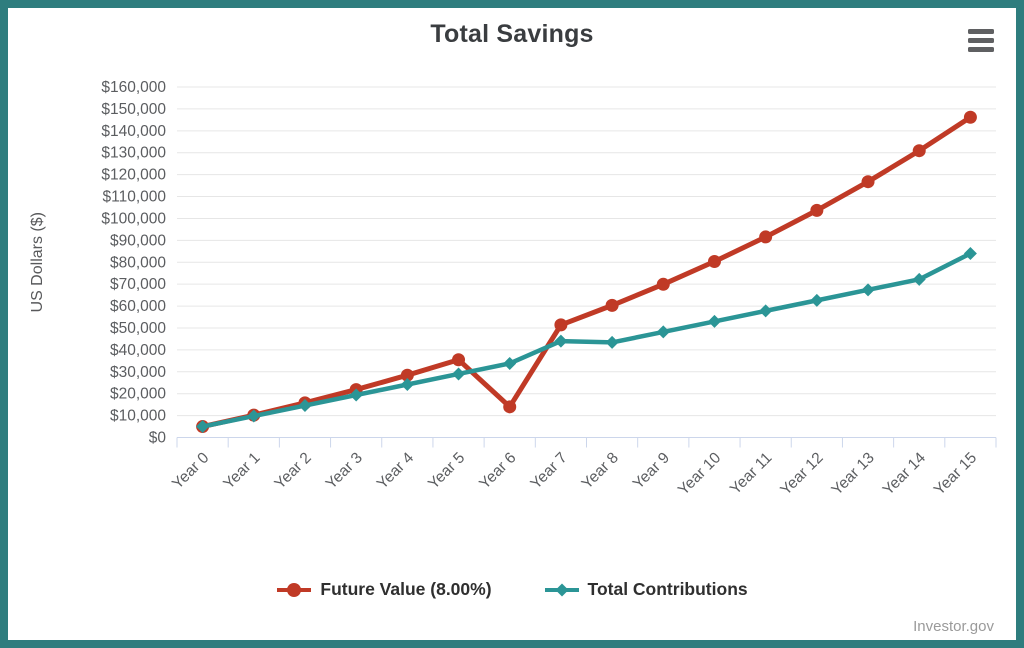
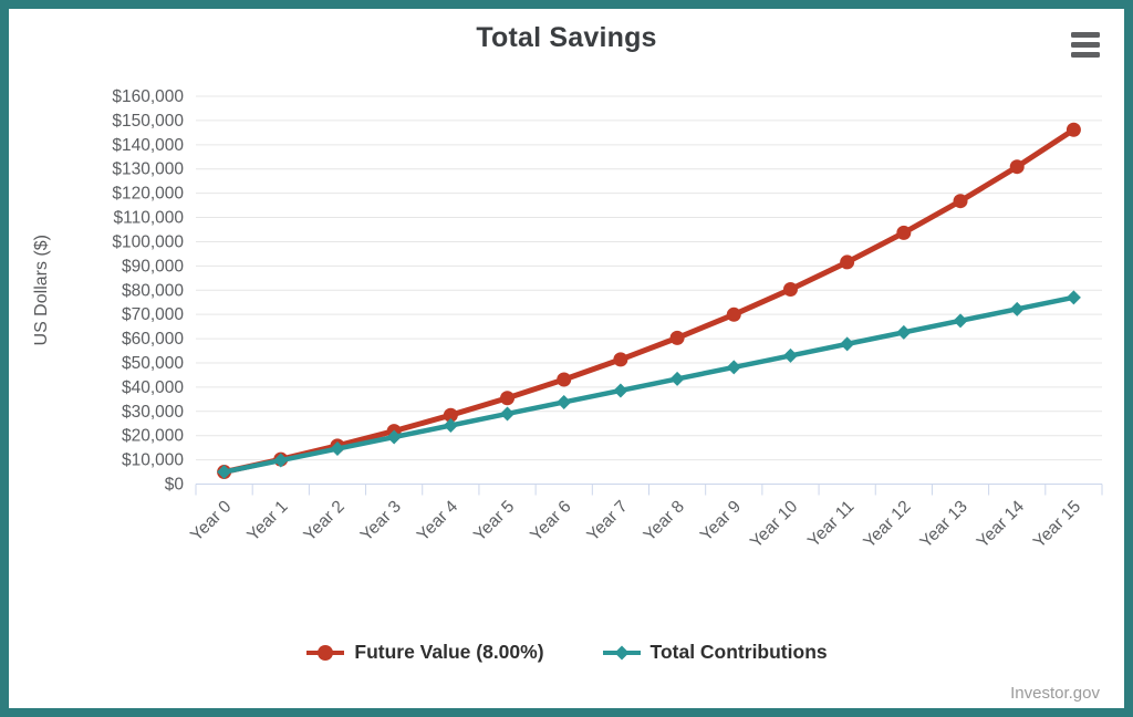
Future Value (8.00%)/Year 6: $14000 -> $43000
Total Contributions/Year 7: $44000 -> $39000
Total Contributions/Year 15: $84000 -> $77000
